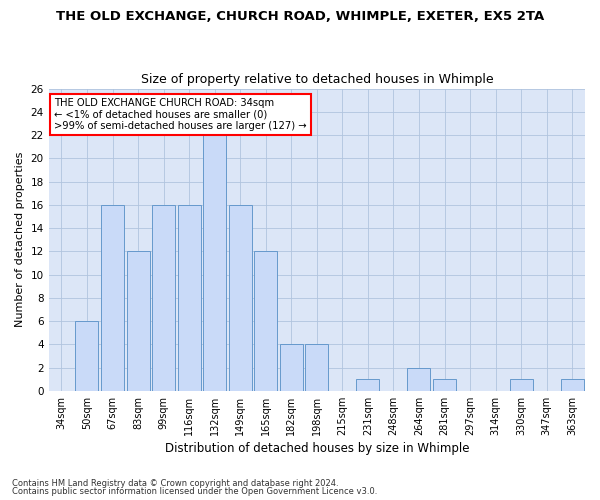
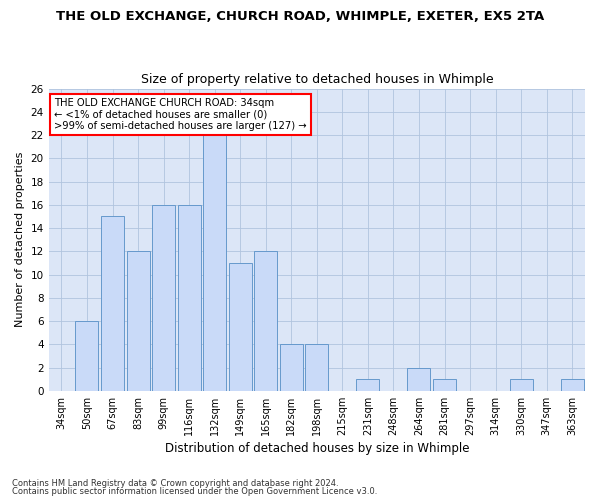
67sqm: 16 -> 15
149sqm: 16 -> 11
